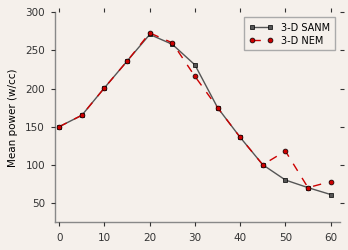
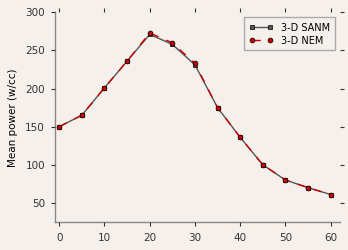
3-D NEM/30: 216 -> 233
3-D NEM/50: 118 -> 80
3-D NEM/60: 78 -> 61
